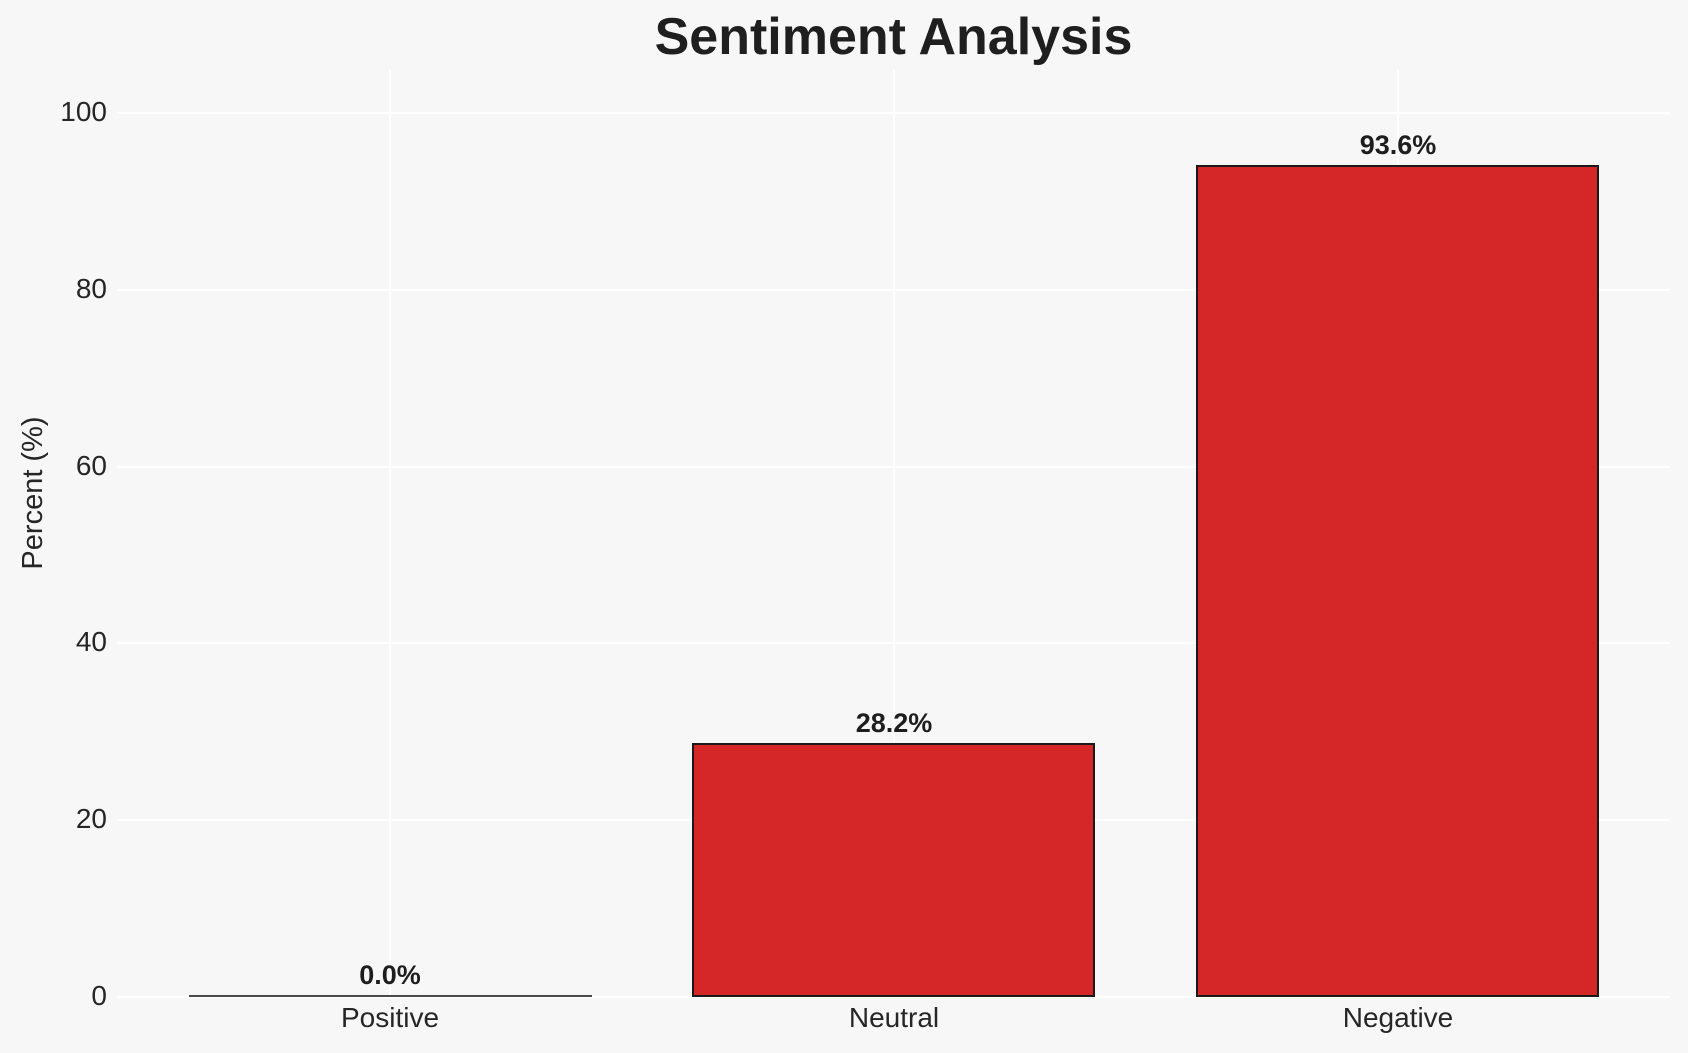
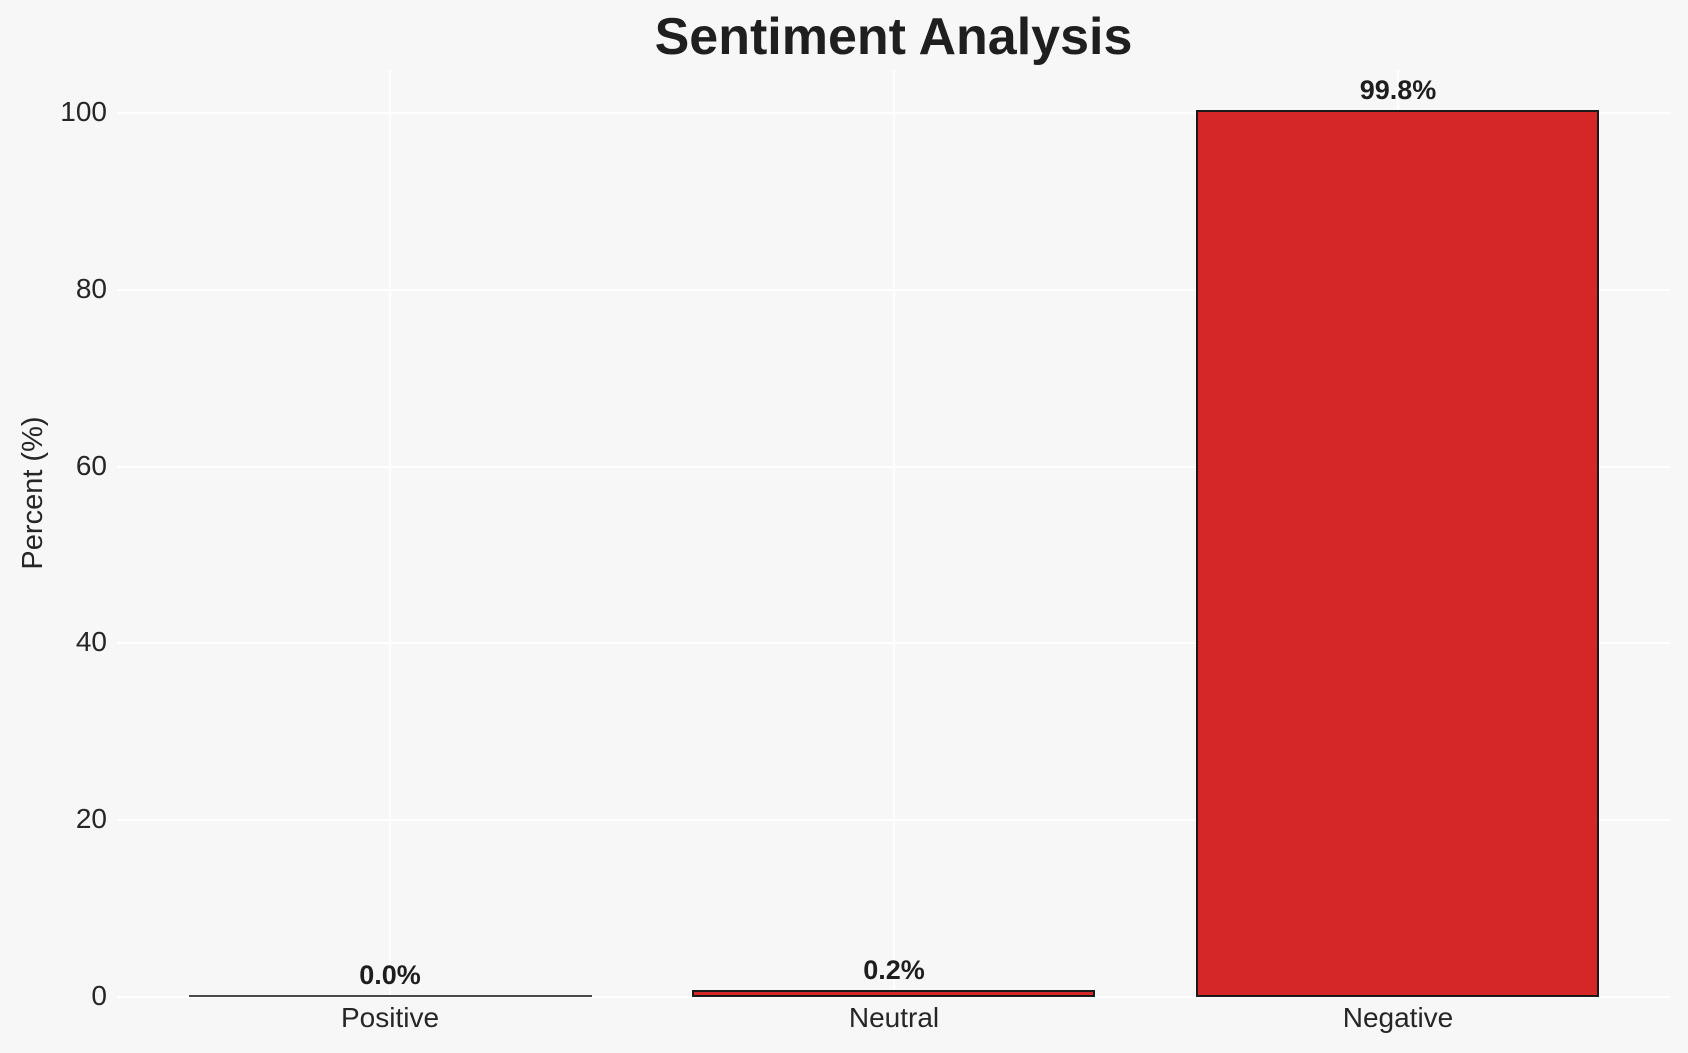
Neutral: 28.2% -> 0.2%
Negative: 93.6% -> 99.8%
